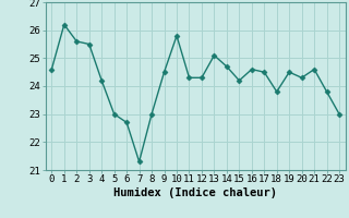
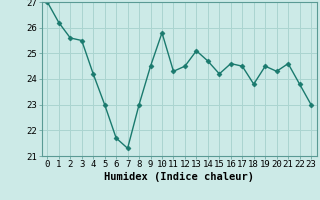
0: 24.6 -> 27.0
6: 22.7 -> 21.7
12: 24.3 -> 24.5
